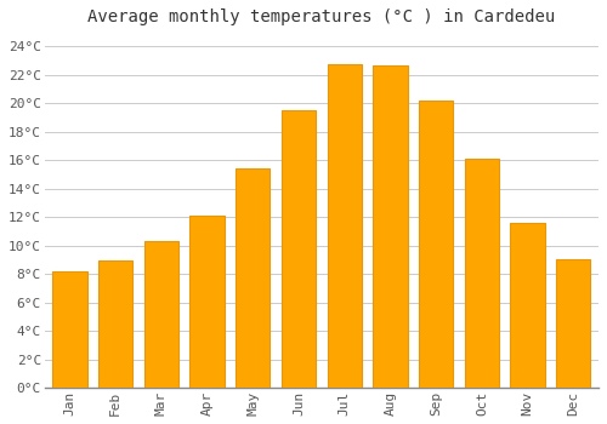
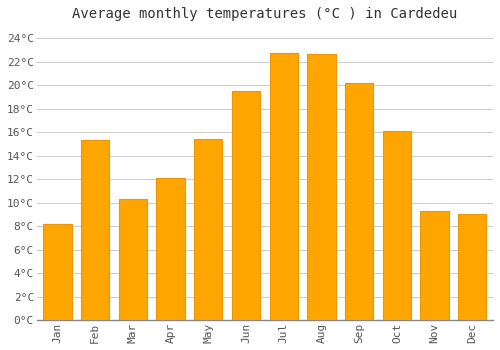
Feb: 8.9°C -> 15.3°C
Nov: 11.6°C -> 9.3°C
